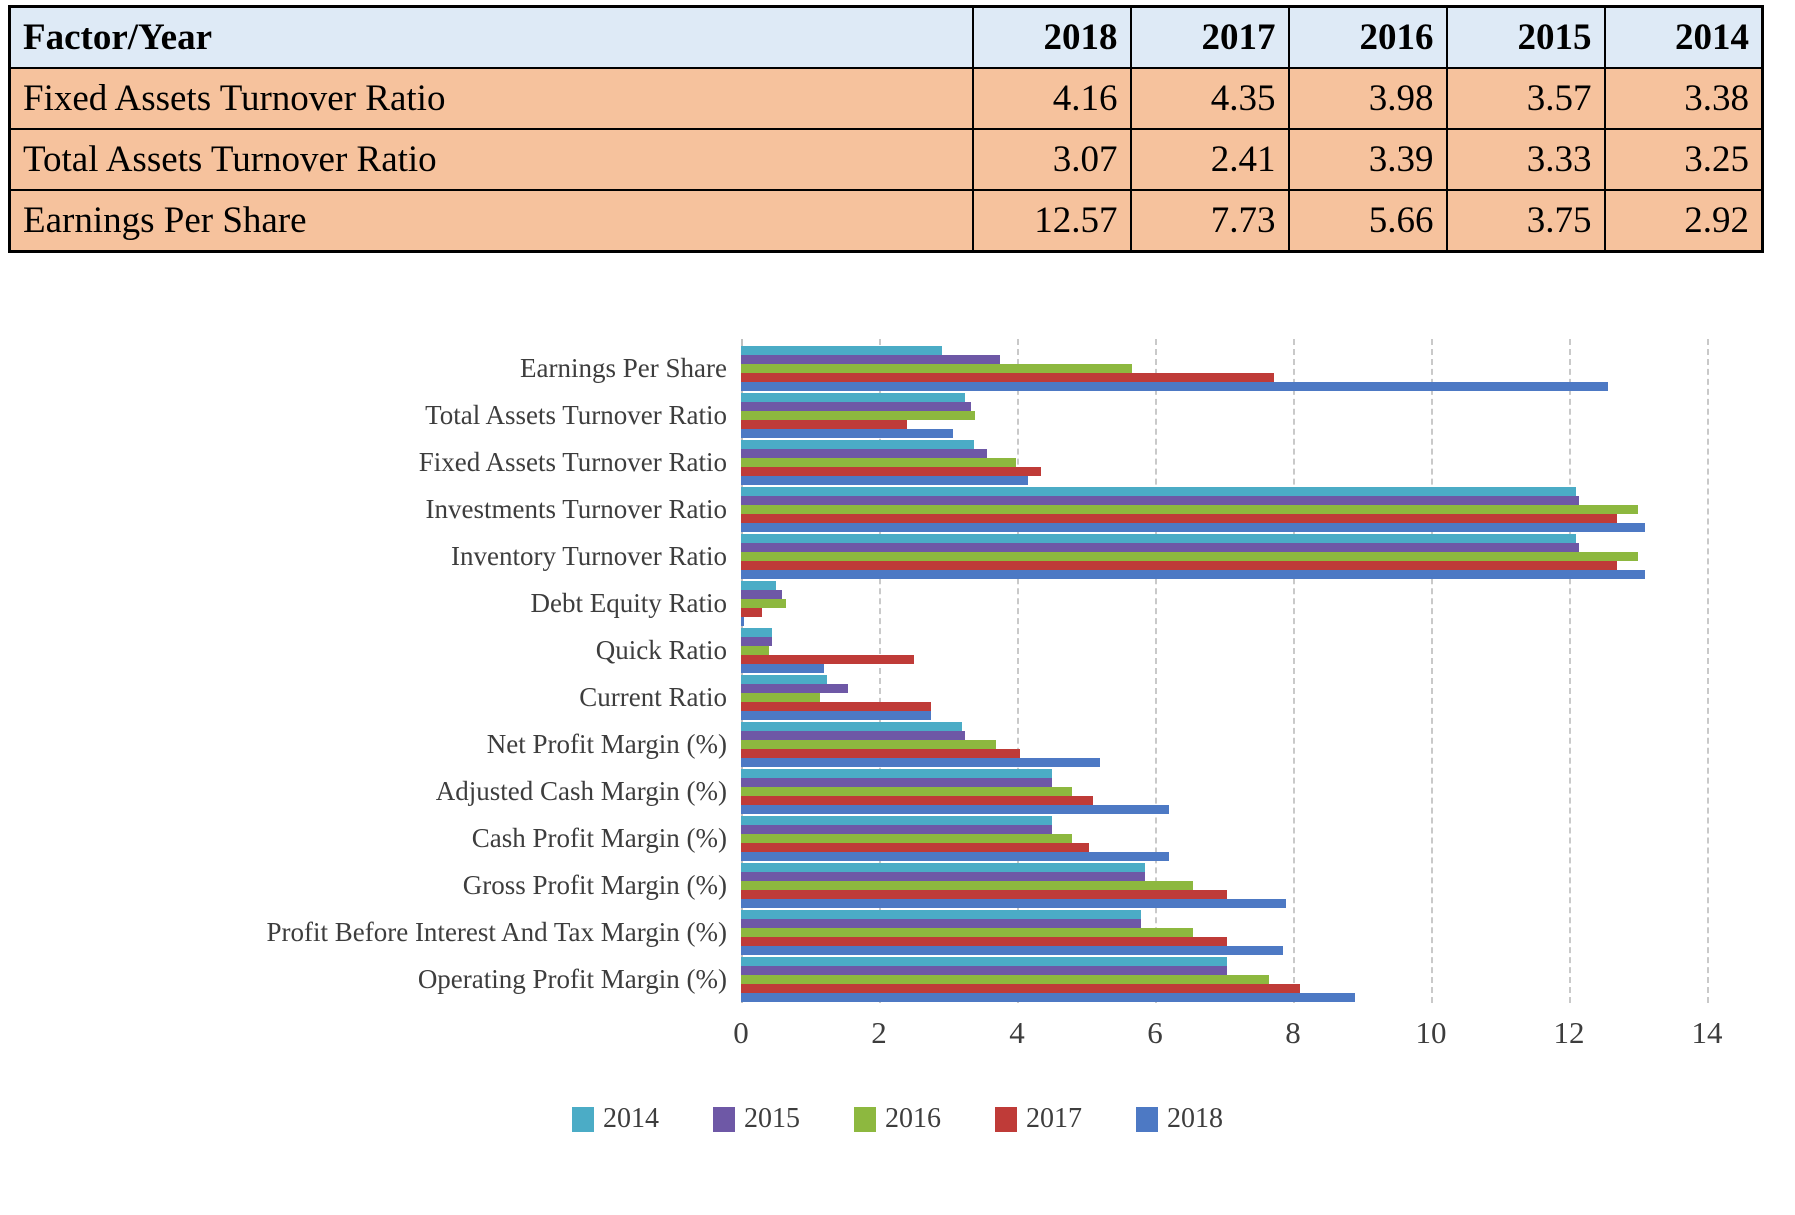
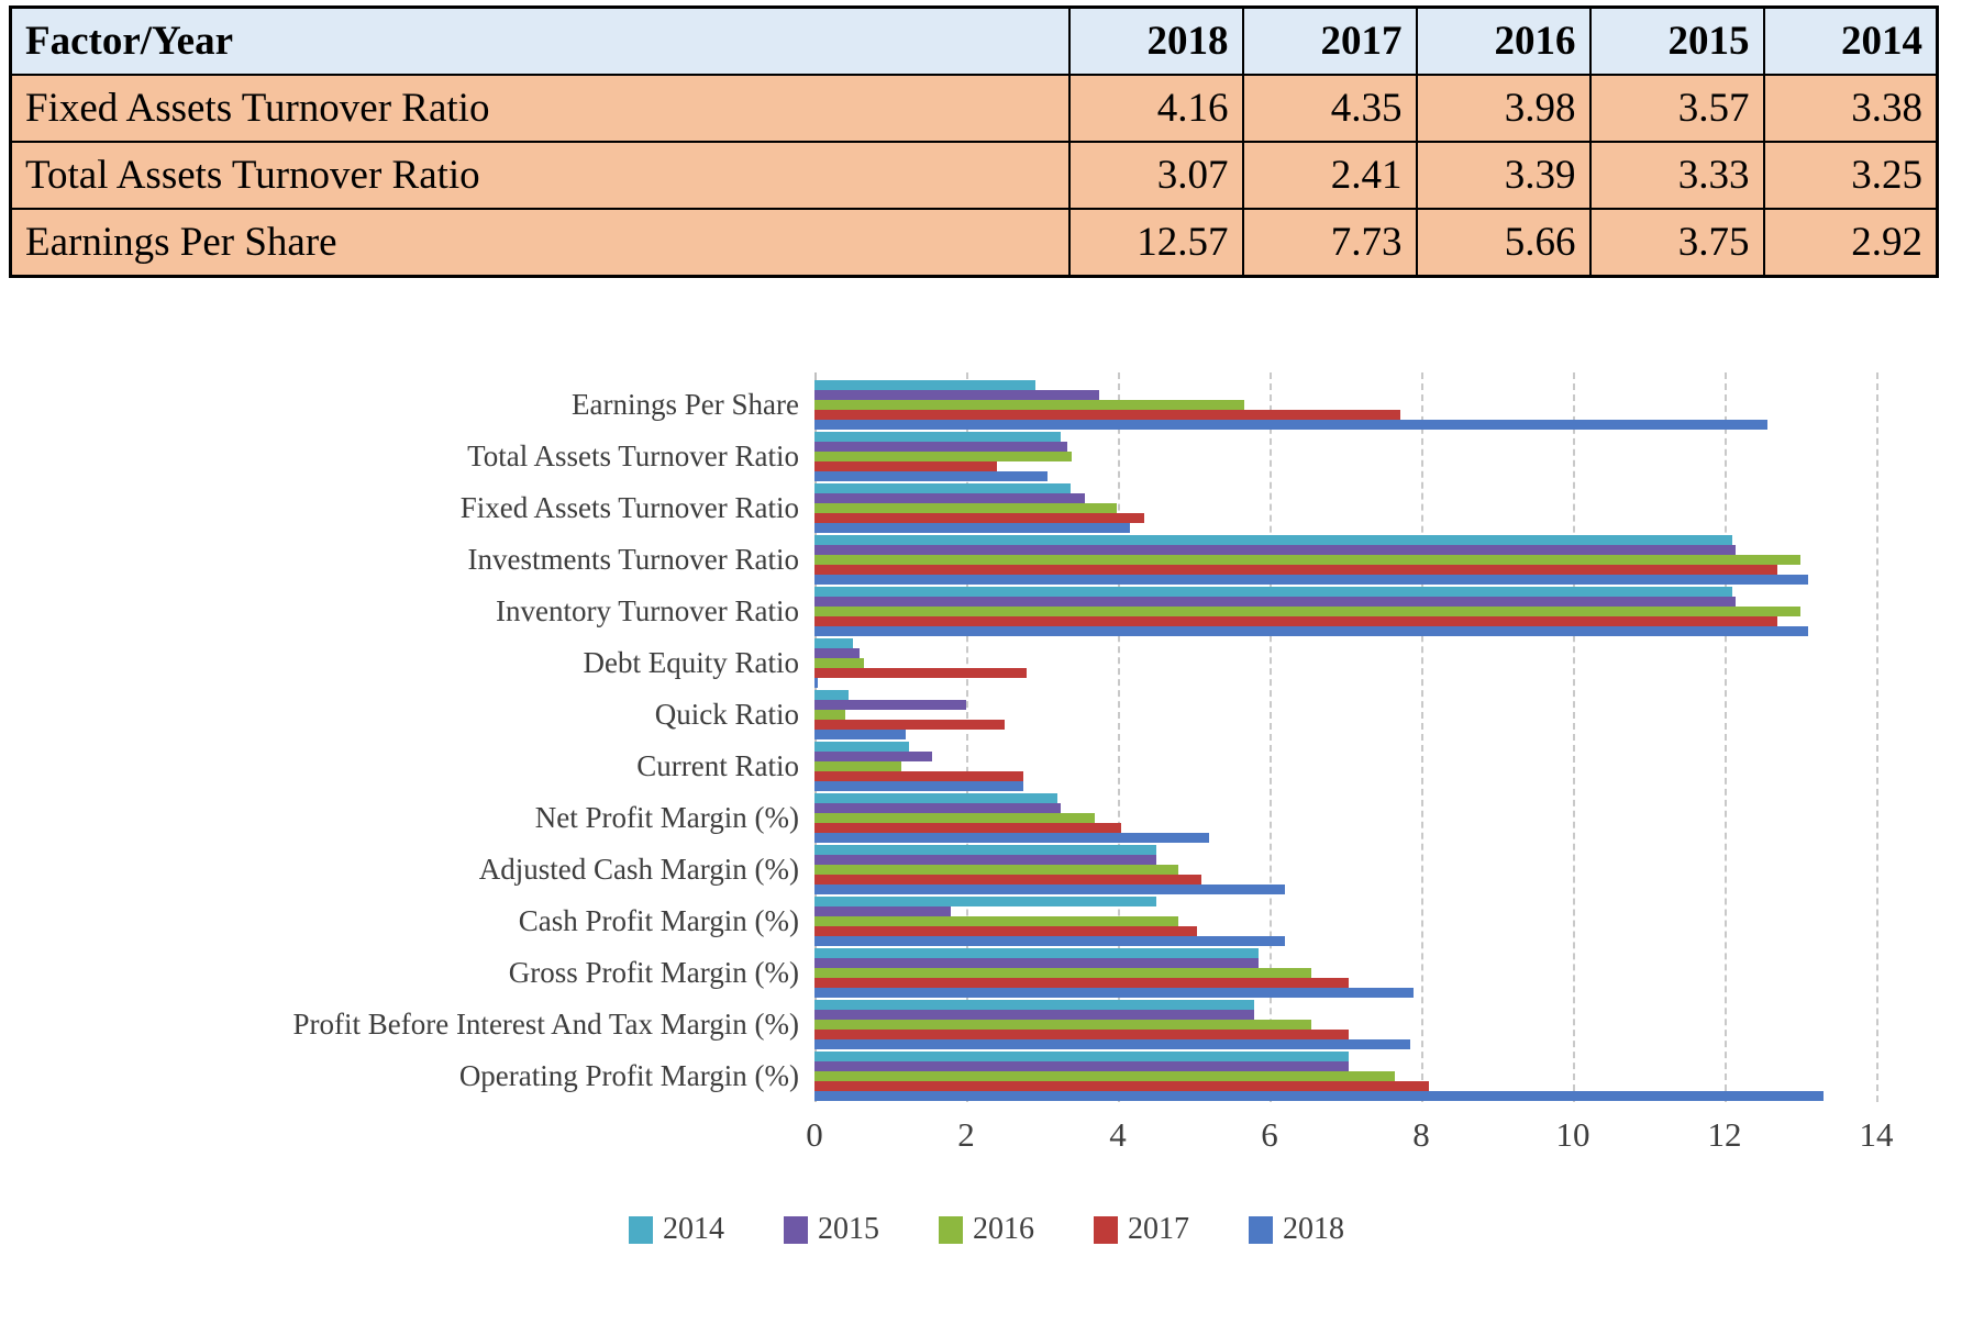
2017/Debt Equity Ratio: 0.3 -> 2.8
2015/Quick Ratio: 0.5 -> 2.0
2015/Cash Profit Margin (%): 4.5 -> 1.8
2018/Operating Profit Margin (%): 8.9 -> 13.3
